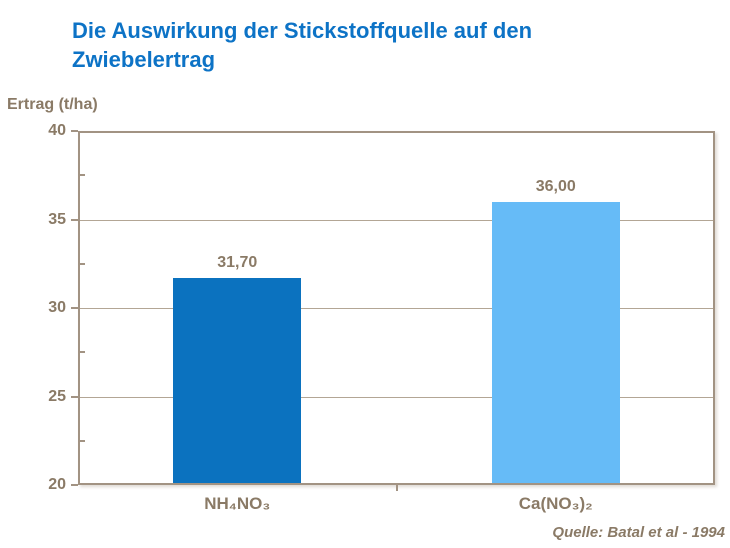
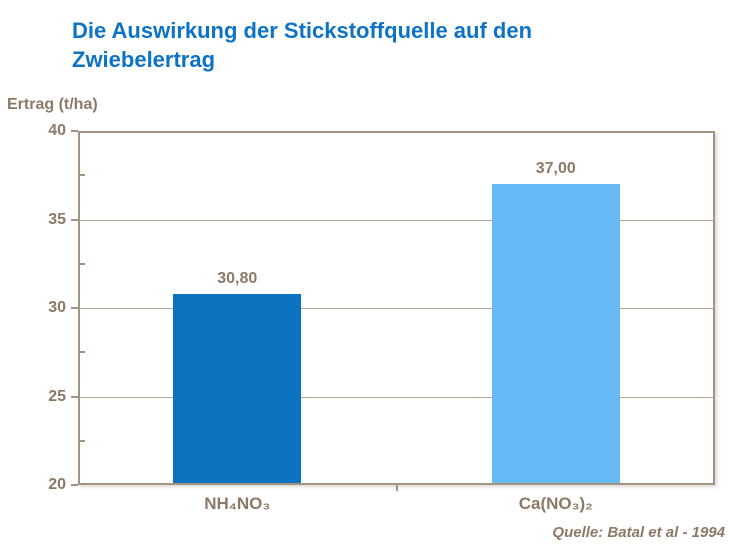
NH₄NO₃: 31,70 -> 30,80
Ca(NO₃)₂: 36,00 -> 37,00
